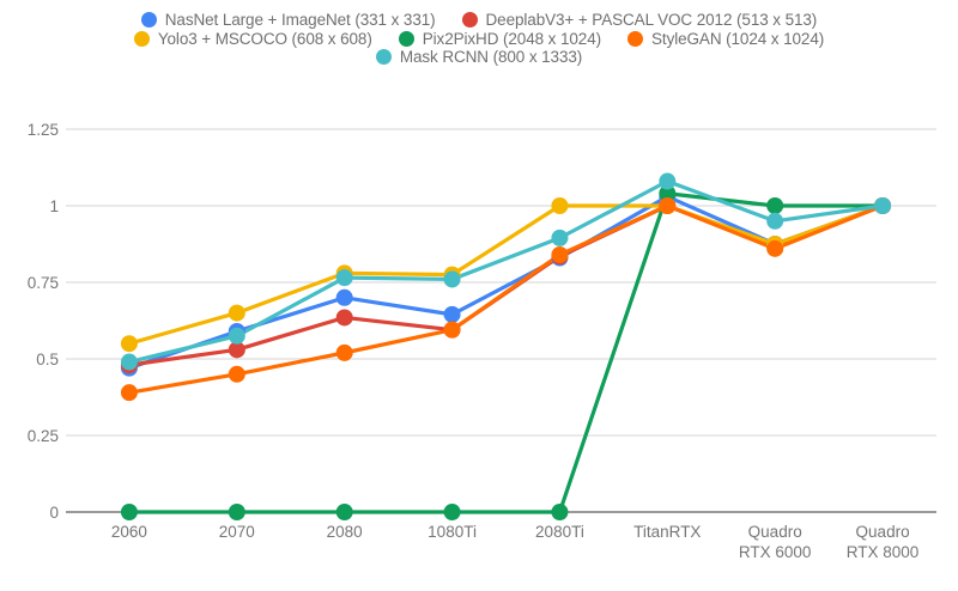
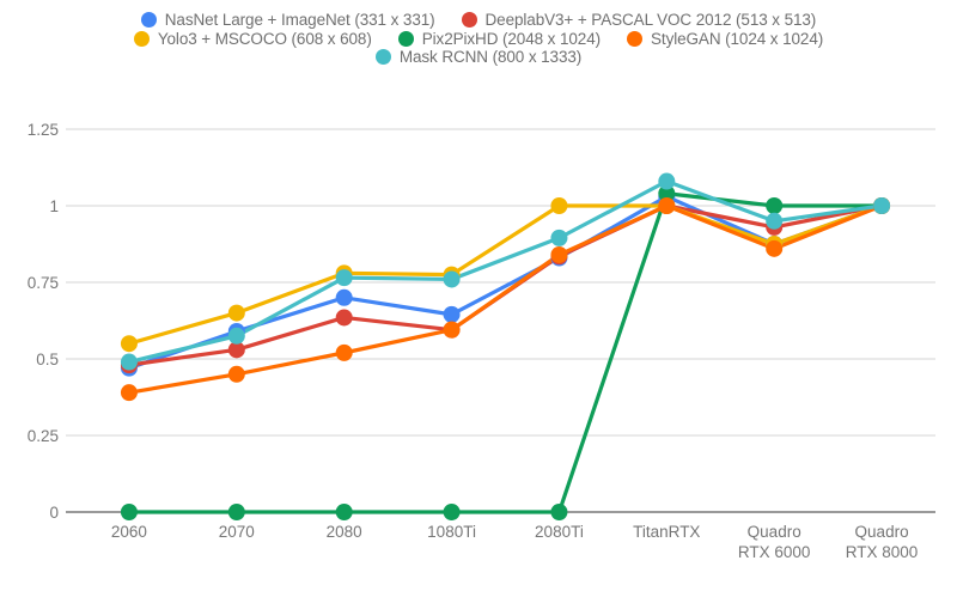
DeeplabV3+ + PASCAL VOC 2012 (513 x 513)/Quadro RTX 6000: 0.86 -> 0.93
